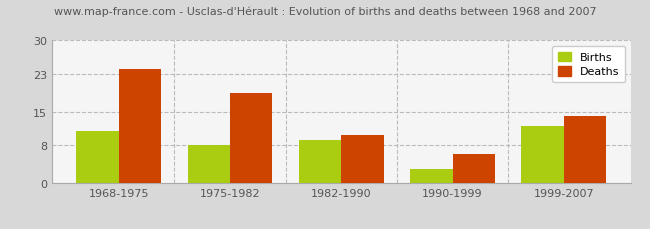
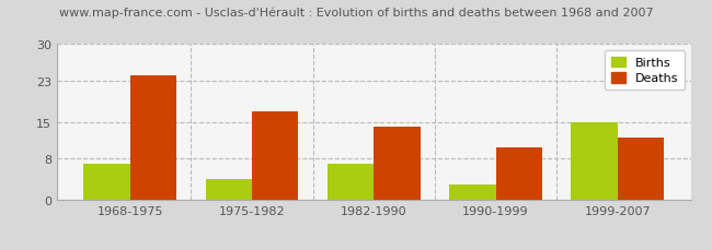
Births/1968-1975: 11 -> 7
Births/1975-1982: 8 -> 4
Deaths/1975-1982: 19 -> 17
Births/1982-1990: 9 -> 7
Deaths/1982-1990: 10 -> 14
Deaths/1990-1999: 6 -> 10
Births/1999-2007: 12 -> 15
Deaths/1999-2007: 14 -> 12
